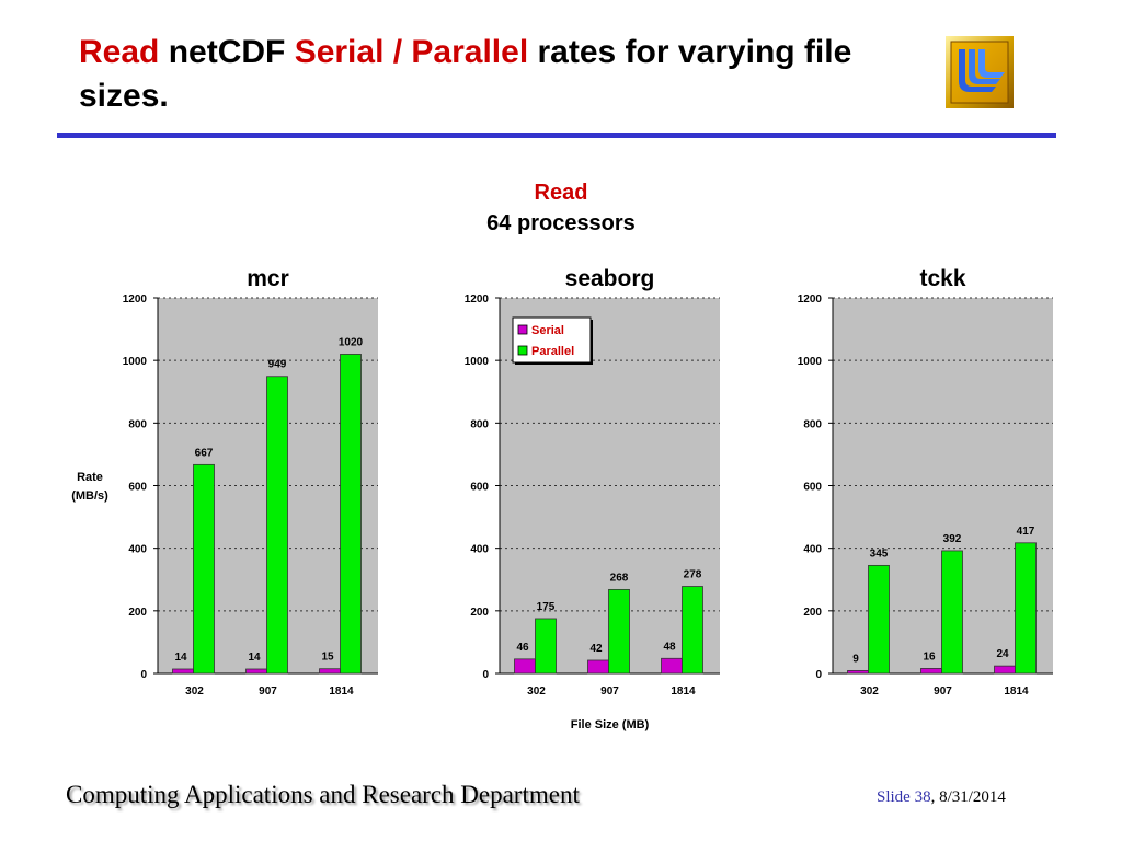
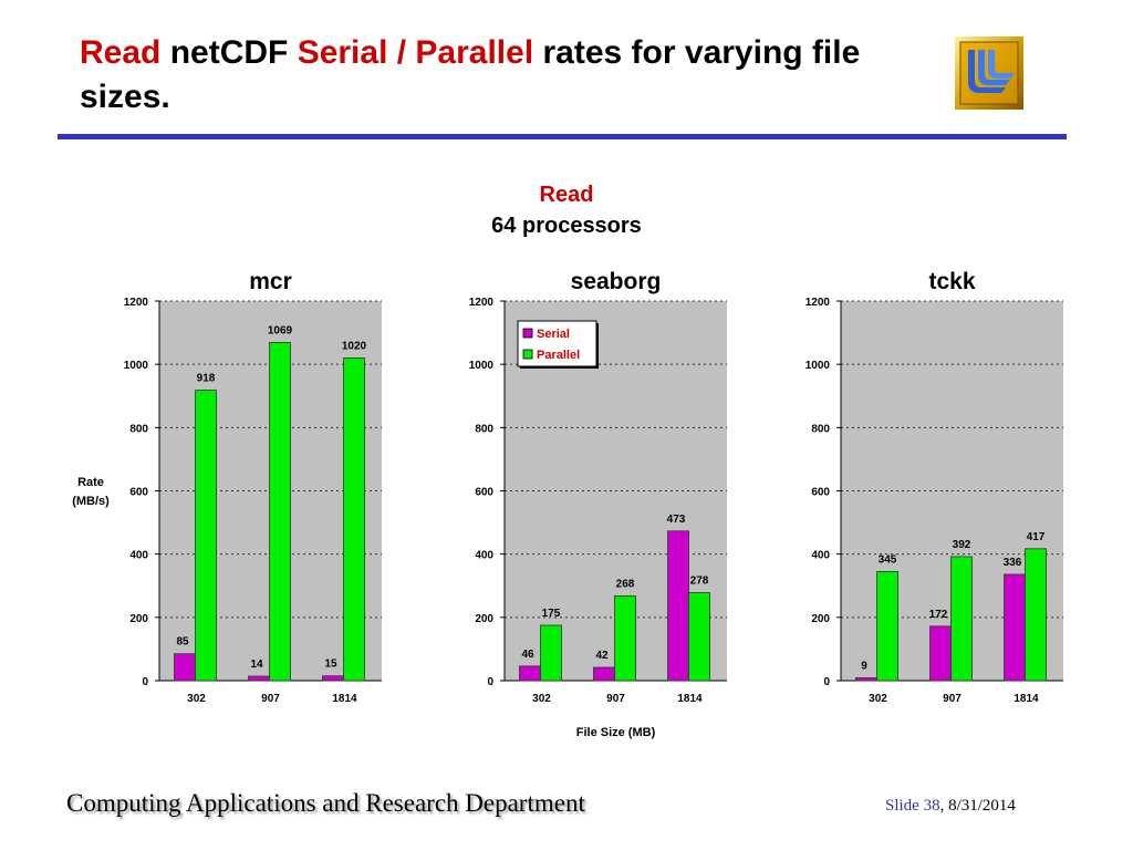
mcr/Serial/302: 14 -> 85
mcr/Parallel/302: 667 -> 918
mcr/Parallel/907: 949 -> 1069
seaborg/Serial/1814: 48 -> 473
tckk/Serial/907: 16 -> 172
tckk/Serial/1814: 24 -> 336
